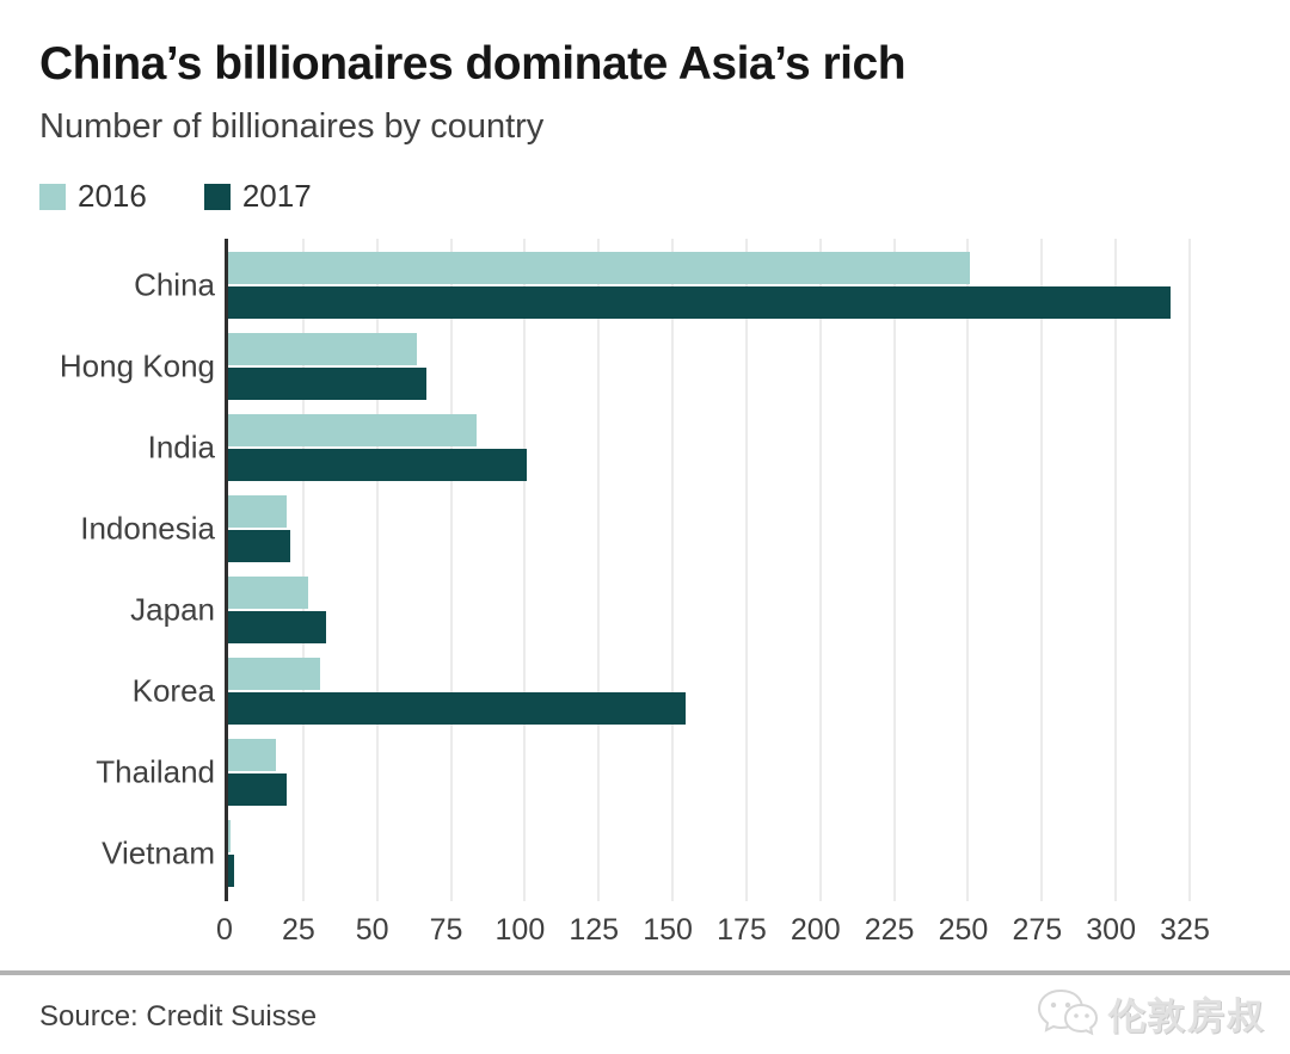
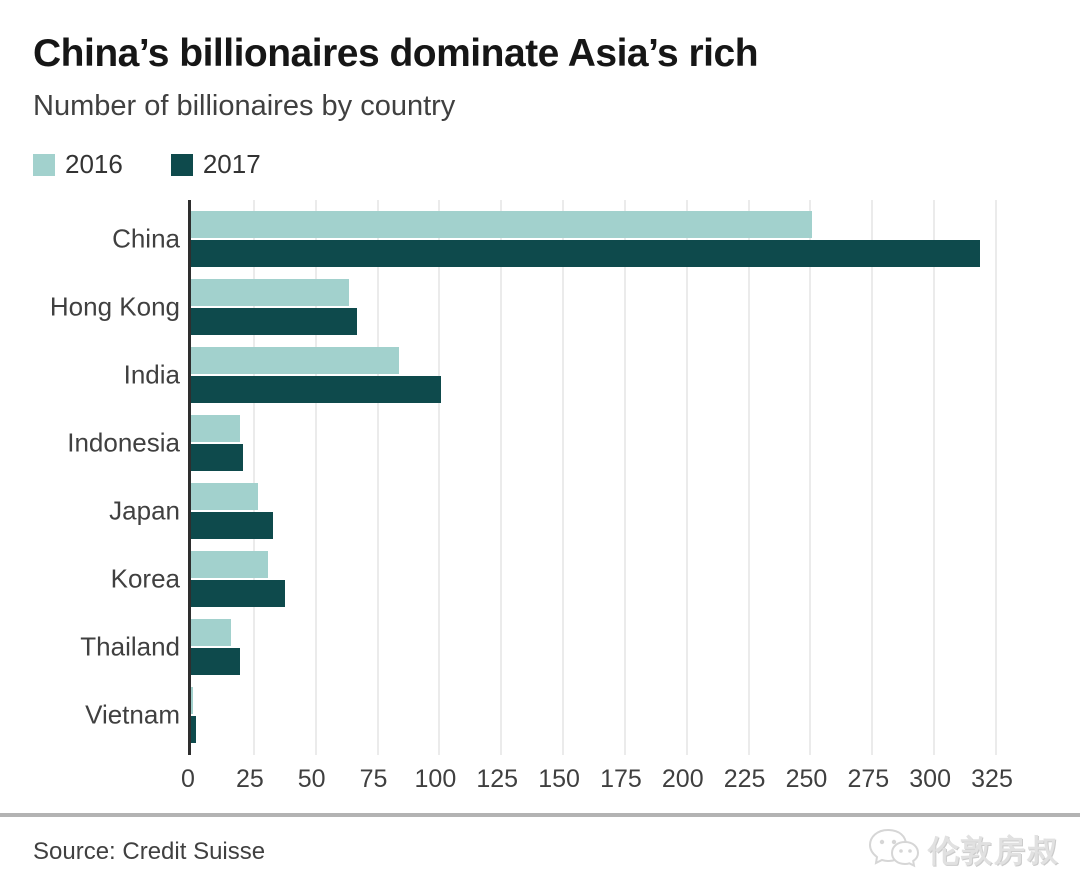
2017/Korea: 155 -> 38
